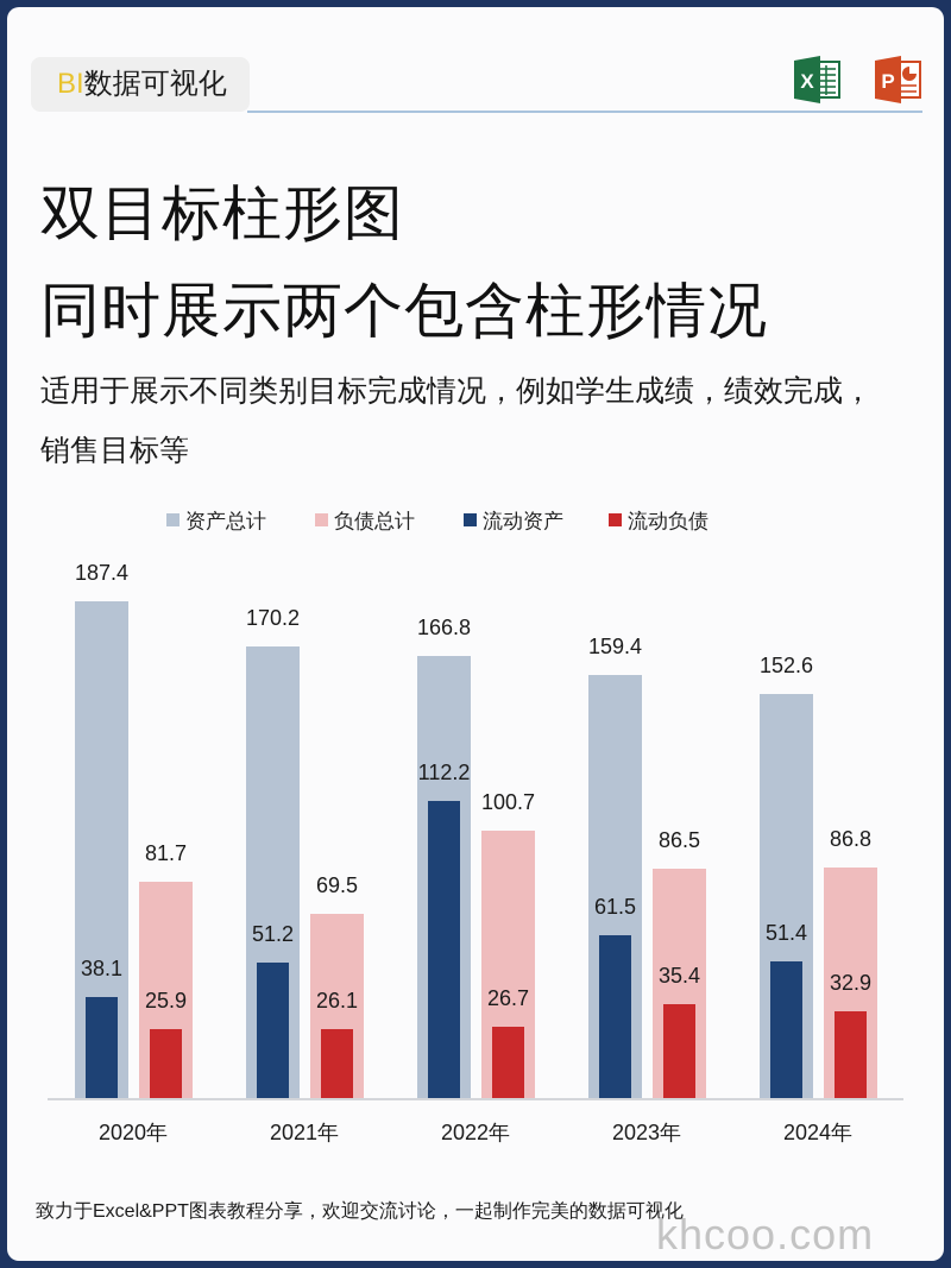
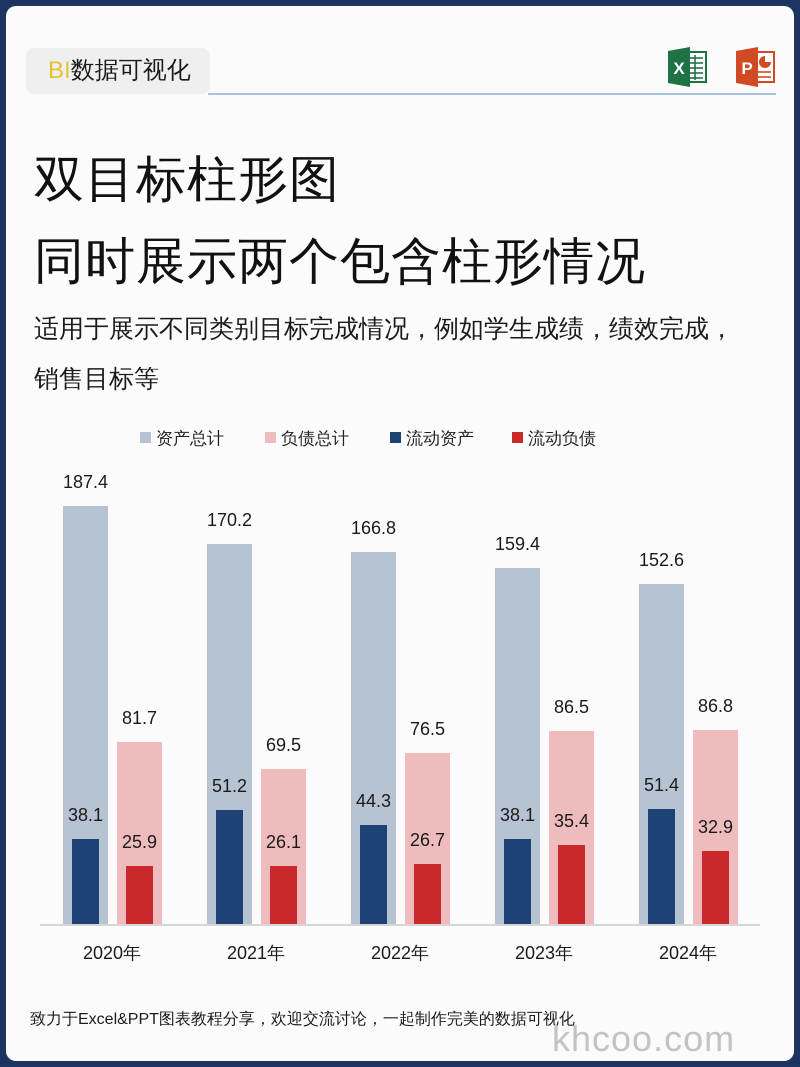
负债总计/2022年: 100.7 -> 76.5
流动资产/2022年: 112.2 -> 44.3
流动资产/2023年: 61.5 -> 38.1
